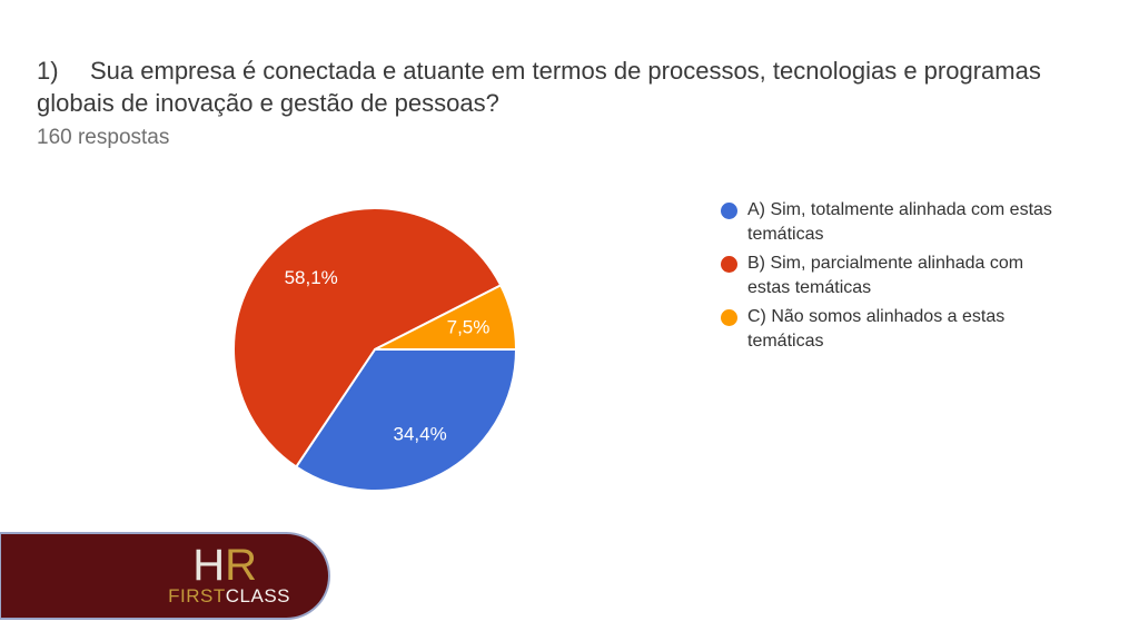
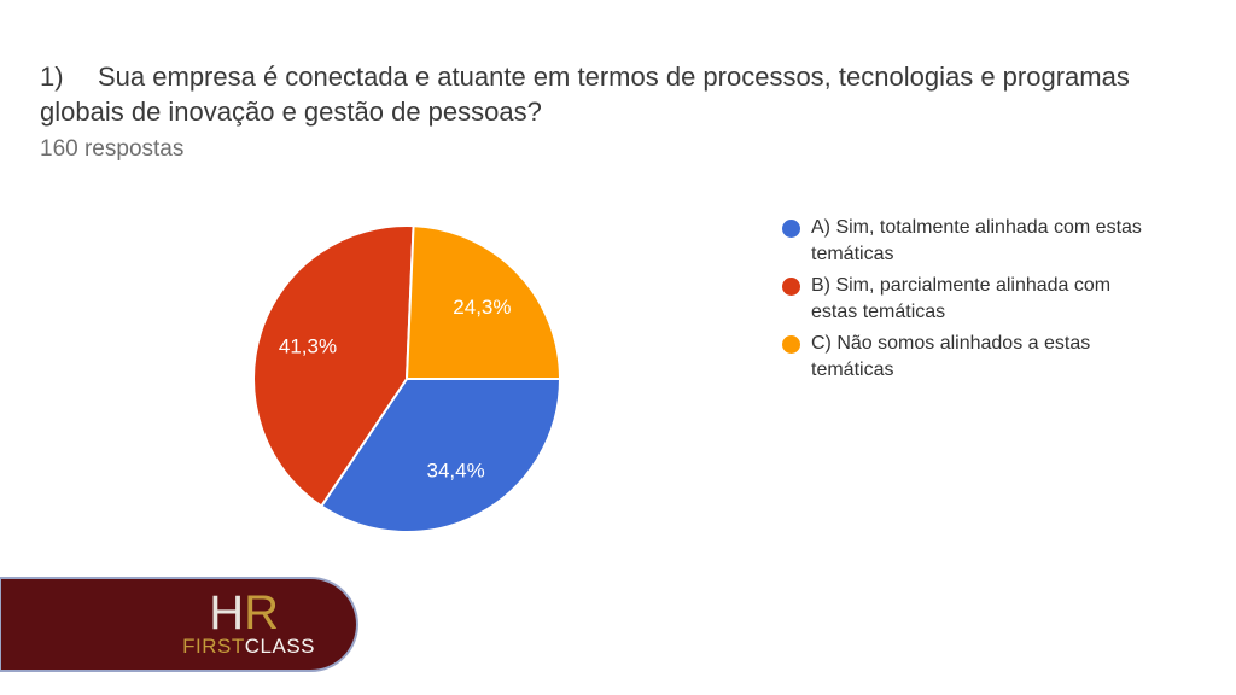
B) Sim, parcialmente alinhada com estas temáticas: 58,1% -> 41,3%
C) Não somos alinhados a estas temáticas: 7,5% -> 24,3%
